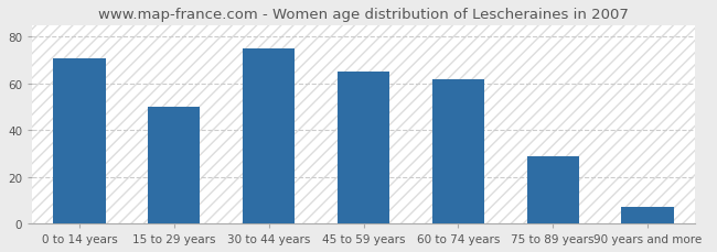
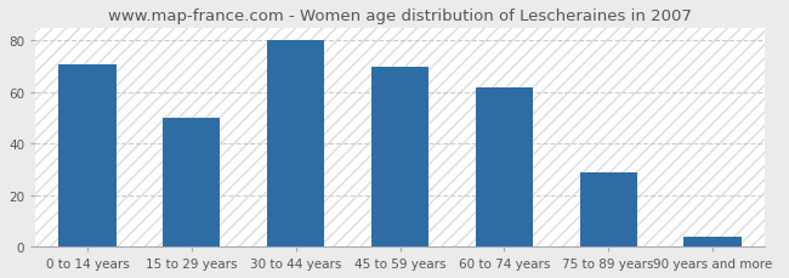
30 to 44 years: 75 -> 80
45 to 59 years: 65 -> 70
90 years and more: 7 -> 4
